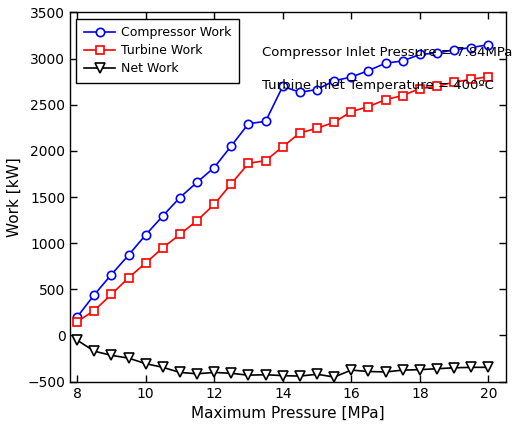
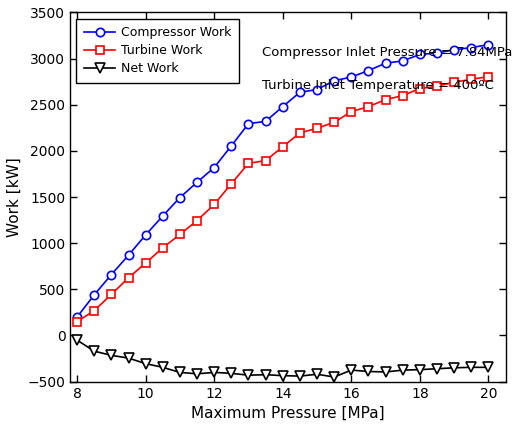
Compressor Work/14: 2700 -> 2480
